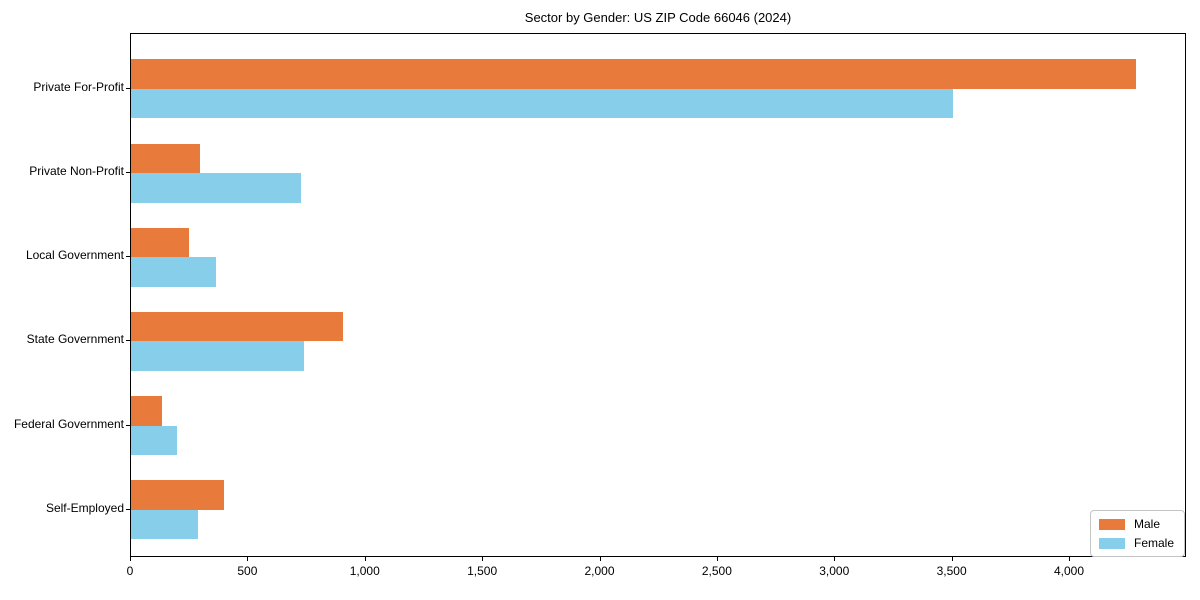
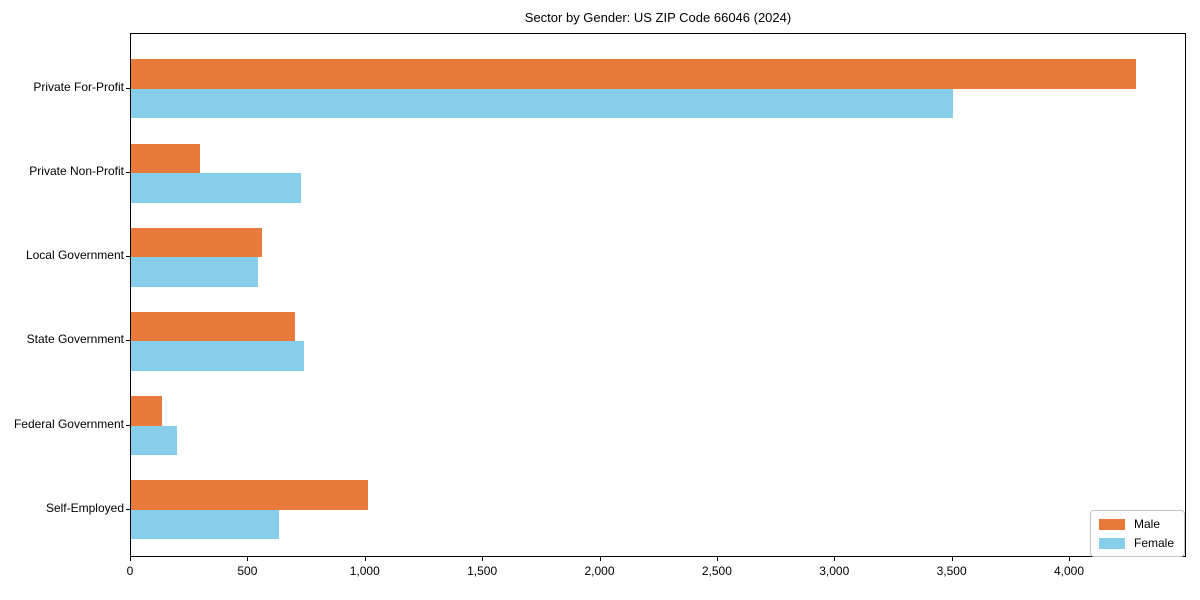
Male/Local Government: 240 -> 560
Female/Local Government: 360 -> 540
Male/State Government: 900 -> 700
Male/Self-Employed: 400 -> 1010
Female/Self-Employed: 280 -> 630
